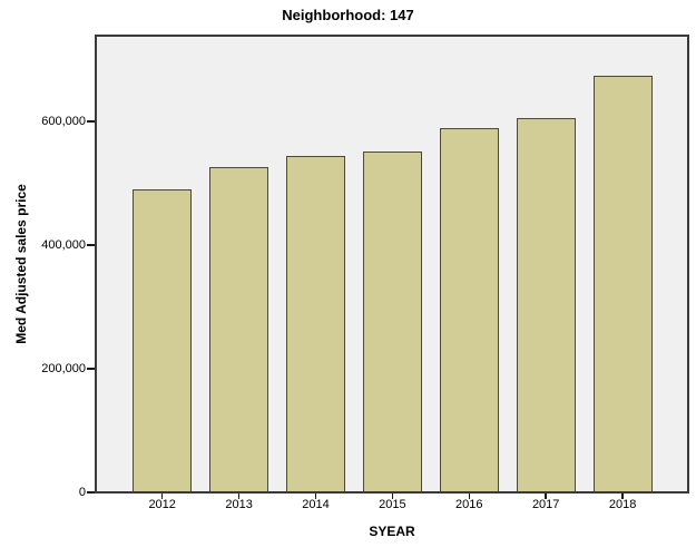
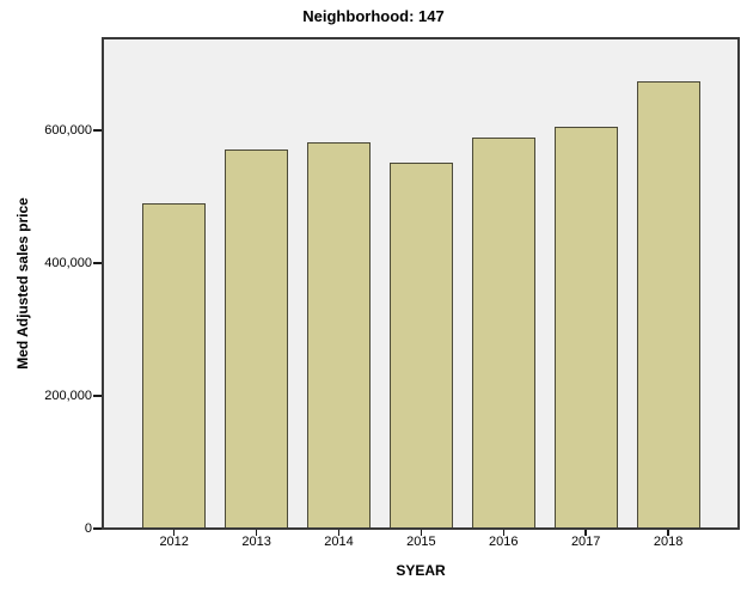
2013: 520000 -> 570000
2014: 540000 -> 580000
